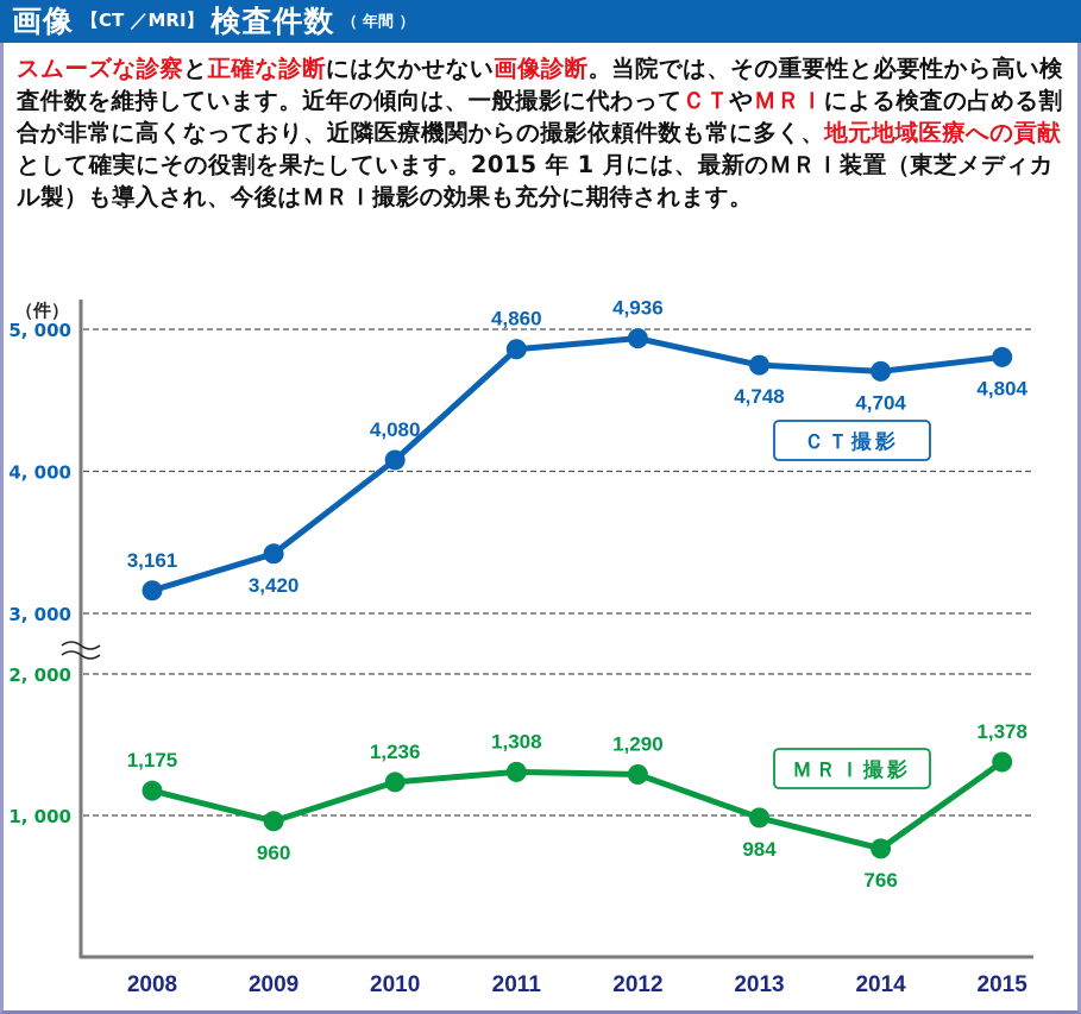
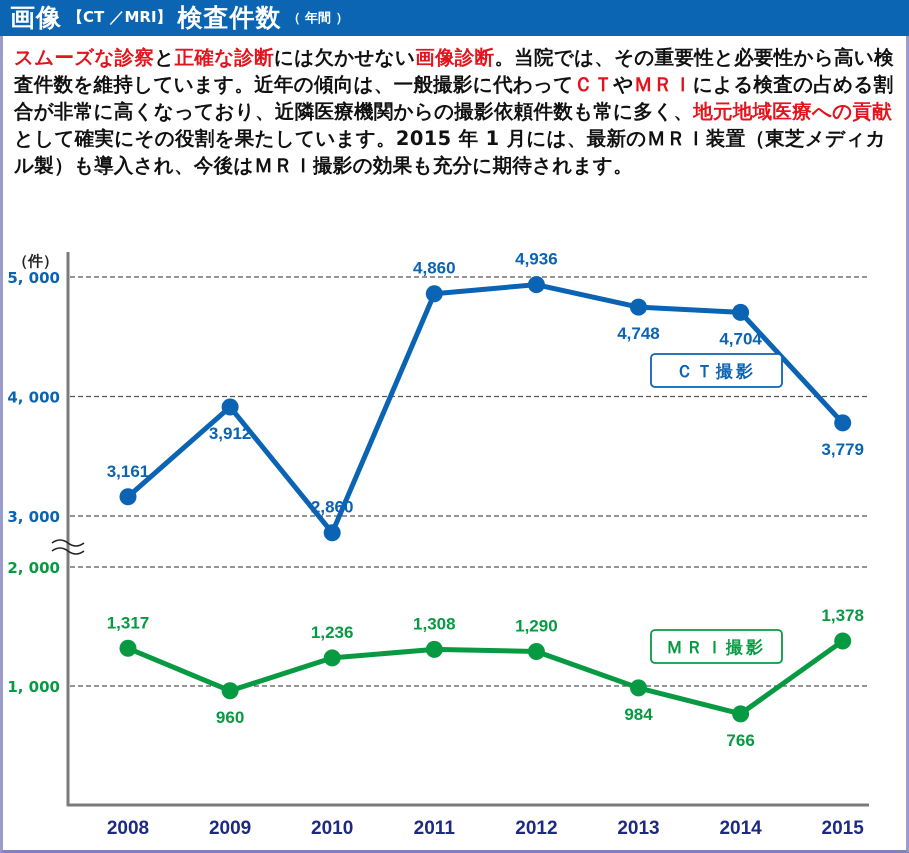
ＭＲＩ撮影/2008: 1,175 -> 1,317
ＣＴ撮影/2009: 3,420 -> 3,912
ＣＴ撮影/2010: 4,080 -> 2,860
ＣＴ撮影/2015: 4,804 -> 3,779
